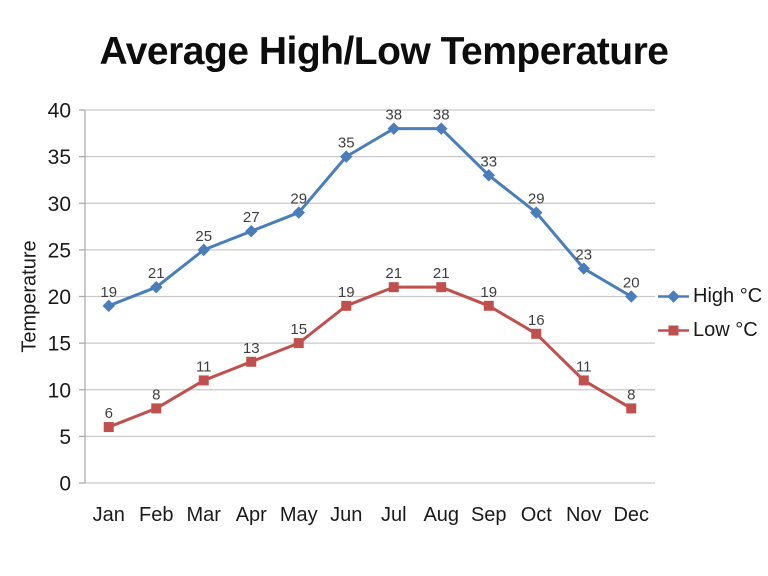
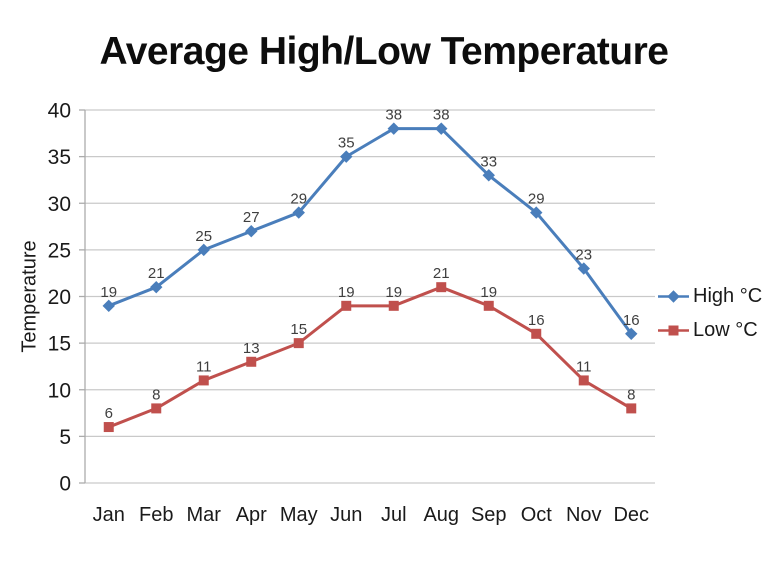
Low °C/Jul: 21 -> 19
High °C/Dec: 20 -> 16
